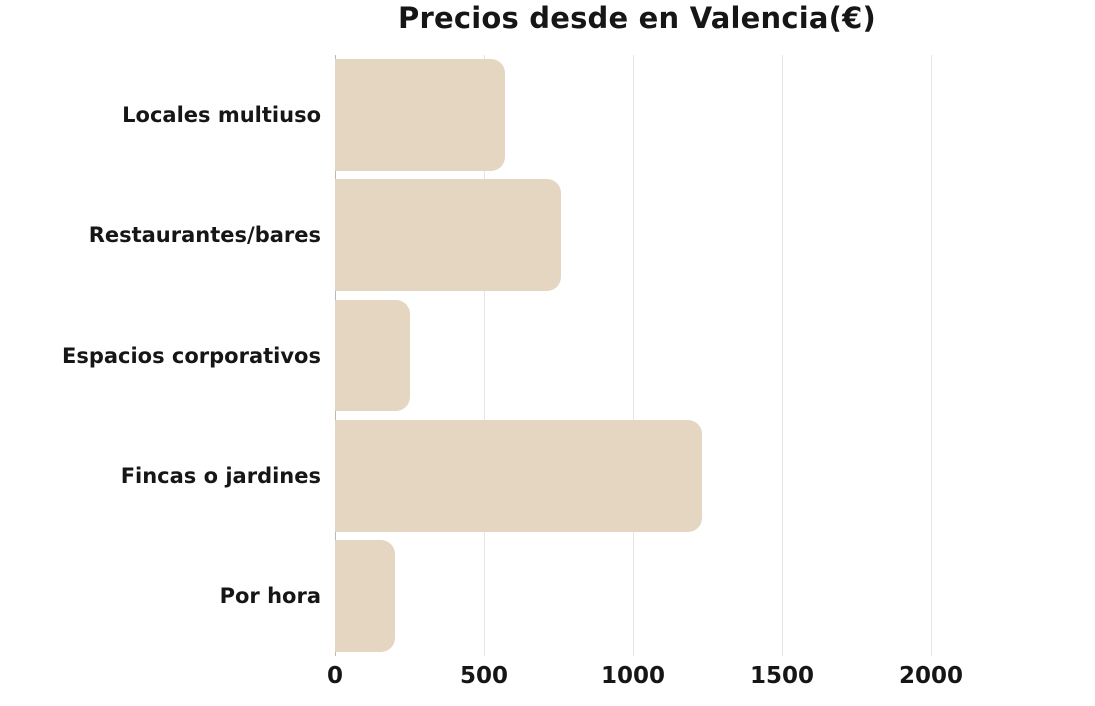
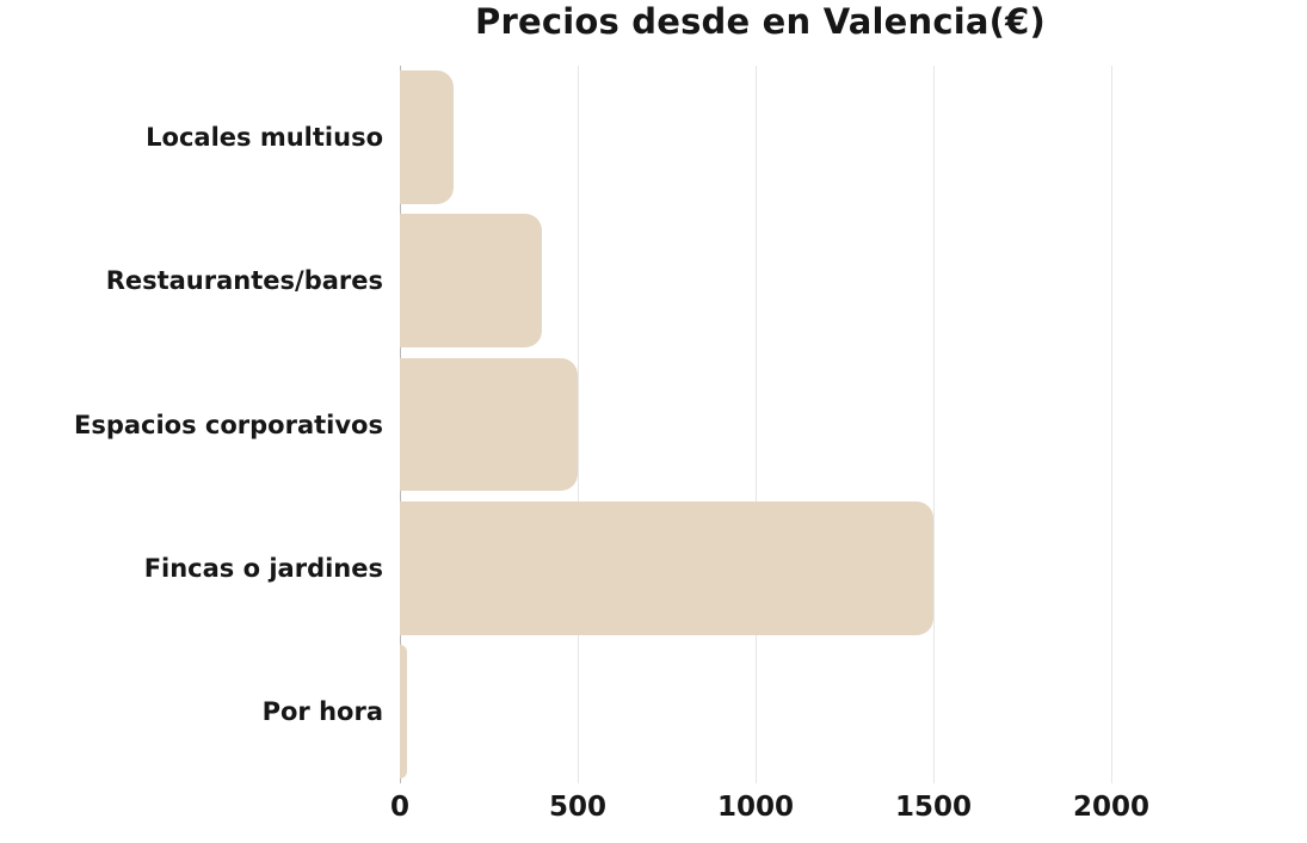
Locales multiuso: 570 -> 150
Restaurantes/bares: 760 -> 400
Espacios corporativos: 250 -> 500
Fincas o jardines: 1230 -> 1500
Por hora: 200 -> 20
